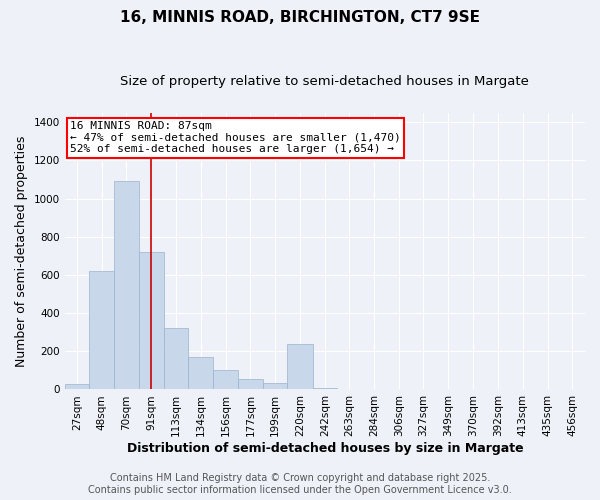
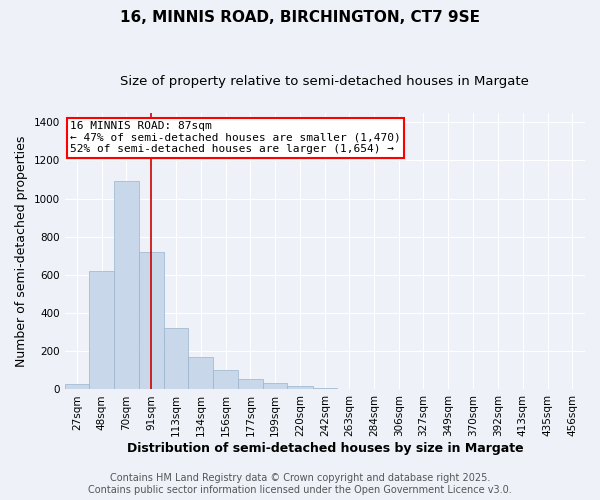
220sqm: 240 -> 20
